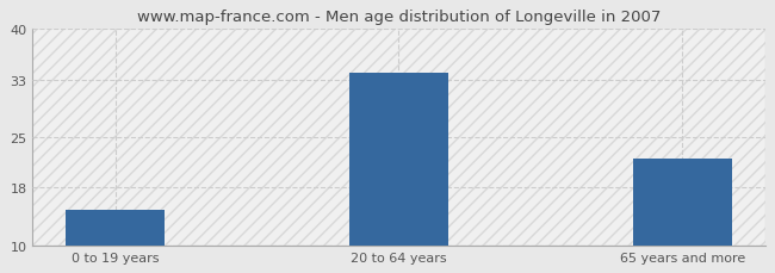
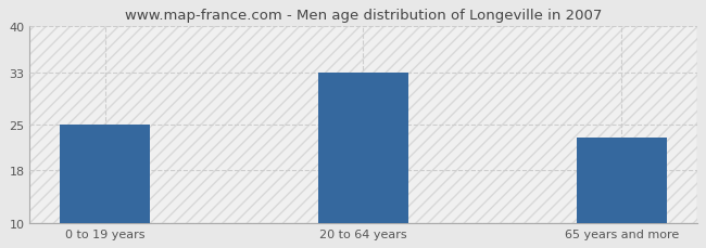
0 to 19 years: 15 -> 25
20 to 64 years: 34 -> 33
65 years and more: 22 -> 23
